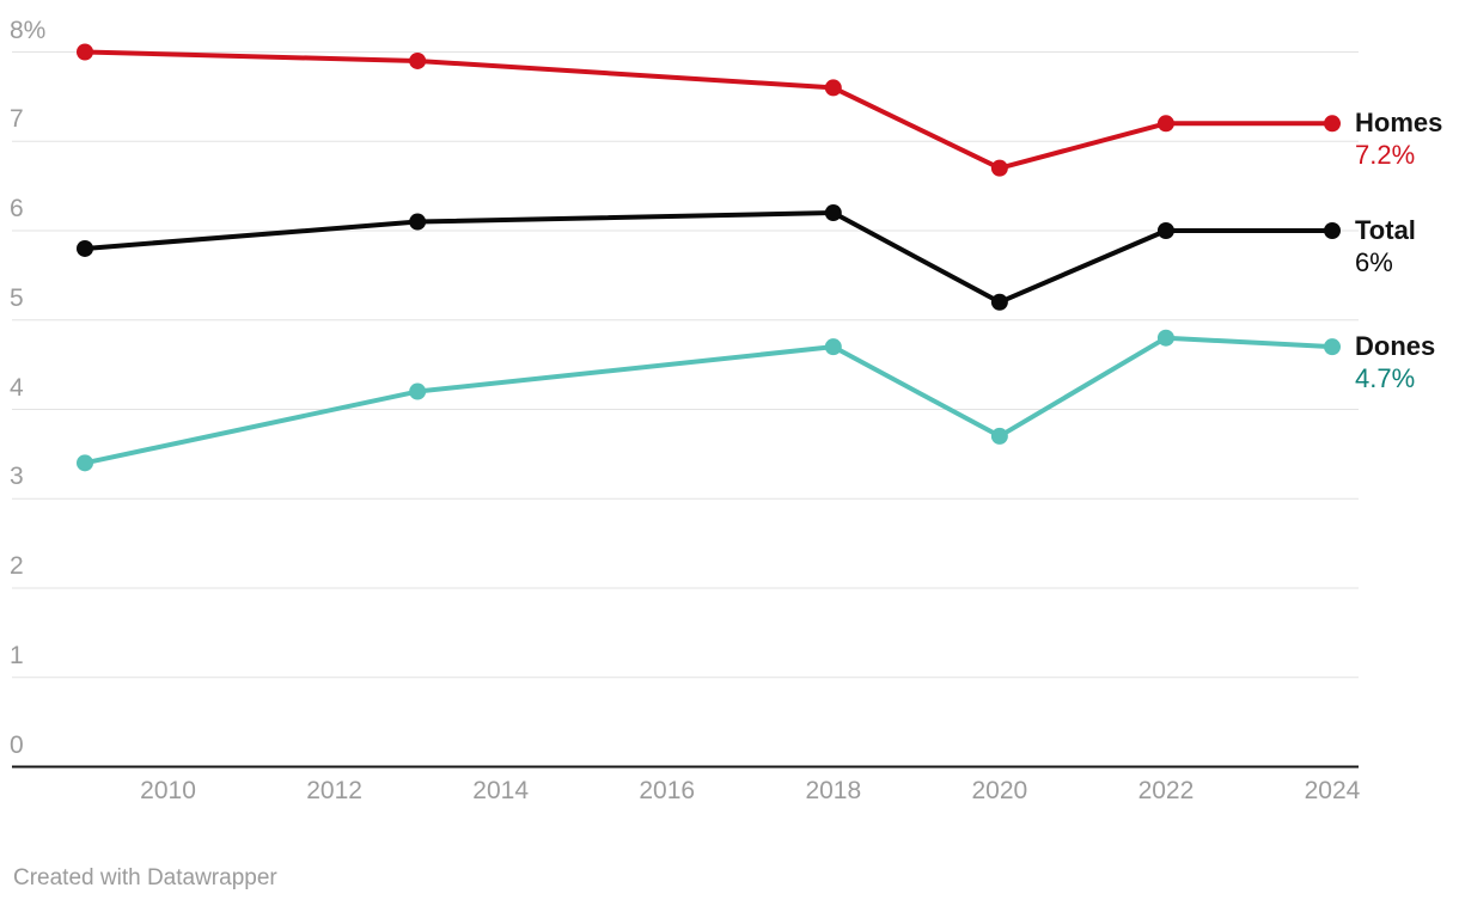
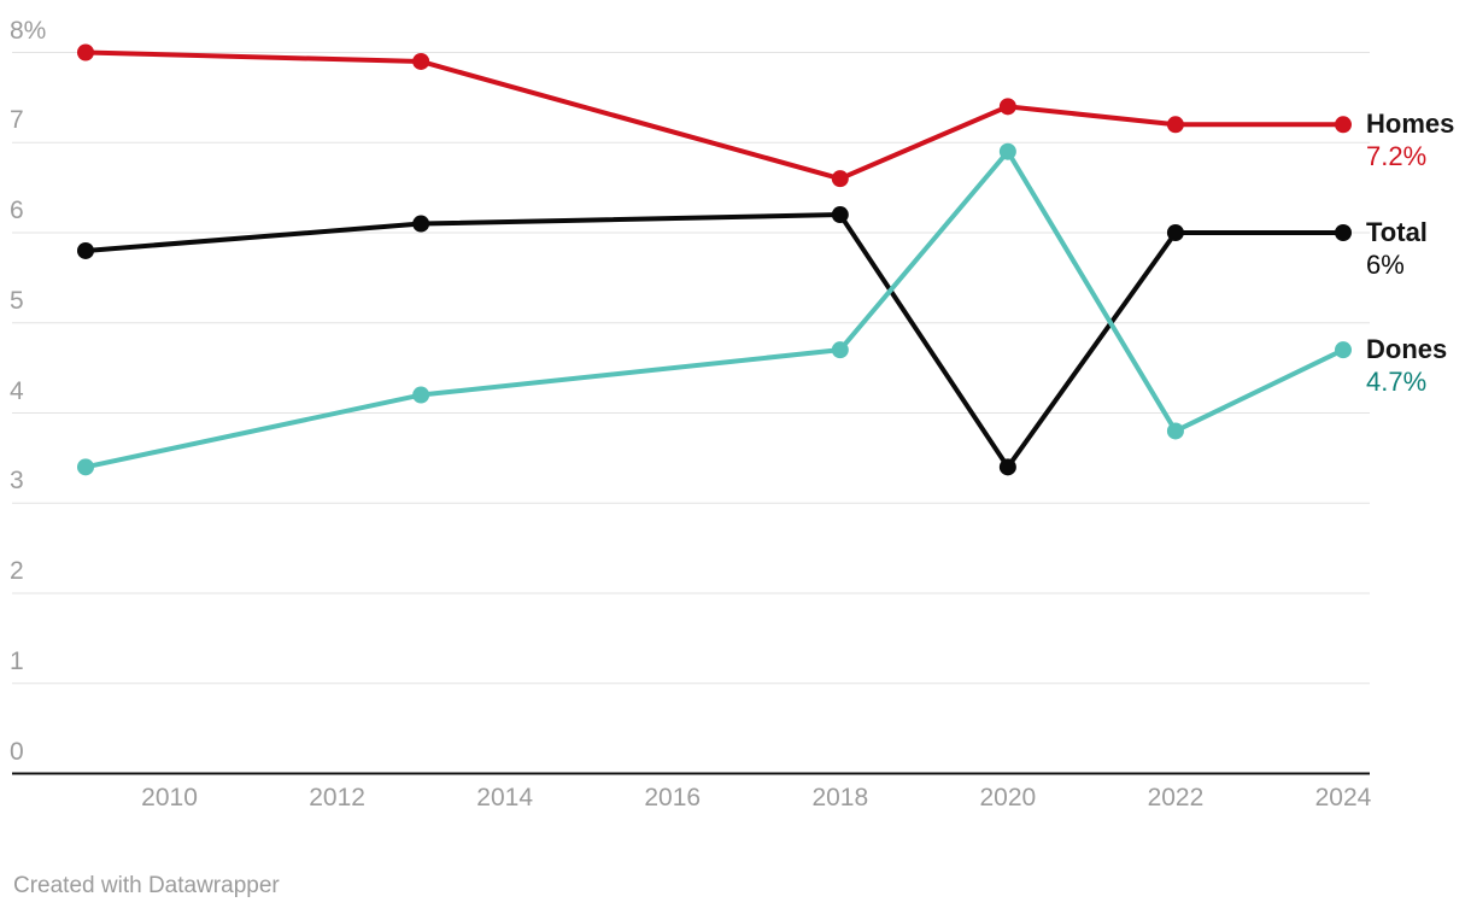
Homes/2018: 7.6% -> 6.6%
Homes/2020: 6.7% -> 7.4%
Total/2020: 5.2% -> 3.4%
Dones/2020: 3.7% -> 6.9%
Dones/2022: 4.8% -> 3.8%
